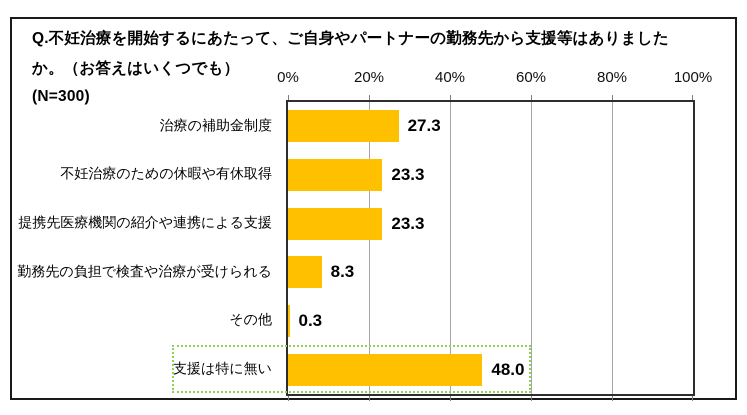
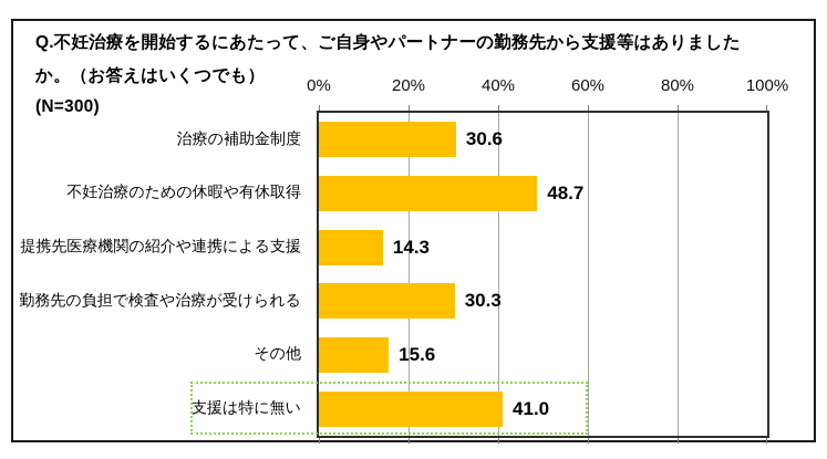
治療の補助金制度: 27.3 -> 30.6
不妊治療のための休暇や有休取得: 23.3 -> 48.7
提携先医療機関の紹介や連携による支援: 23.3 -> 14.3
勤務先の負担で検査や治療が受けられる: 8.3 -> 30.3
その他: 0.3 -> 15.6
支援は特に無い: 48.0 -> 41.0
